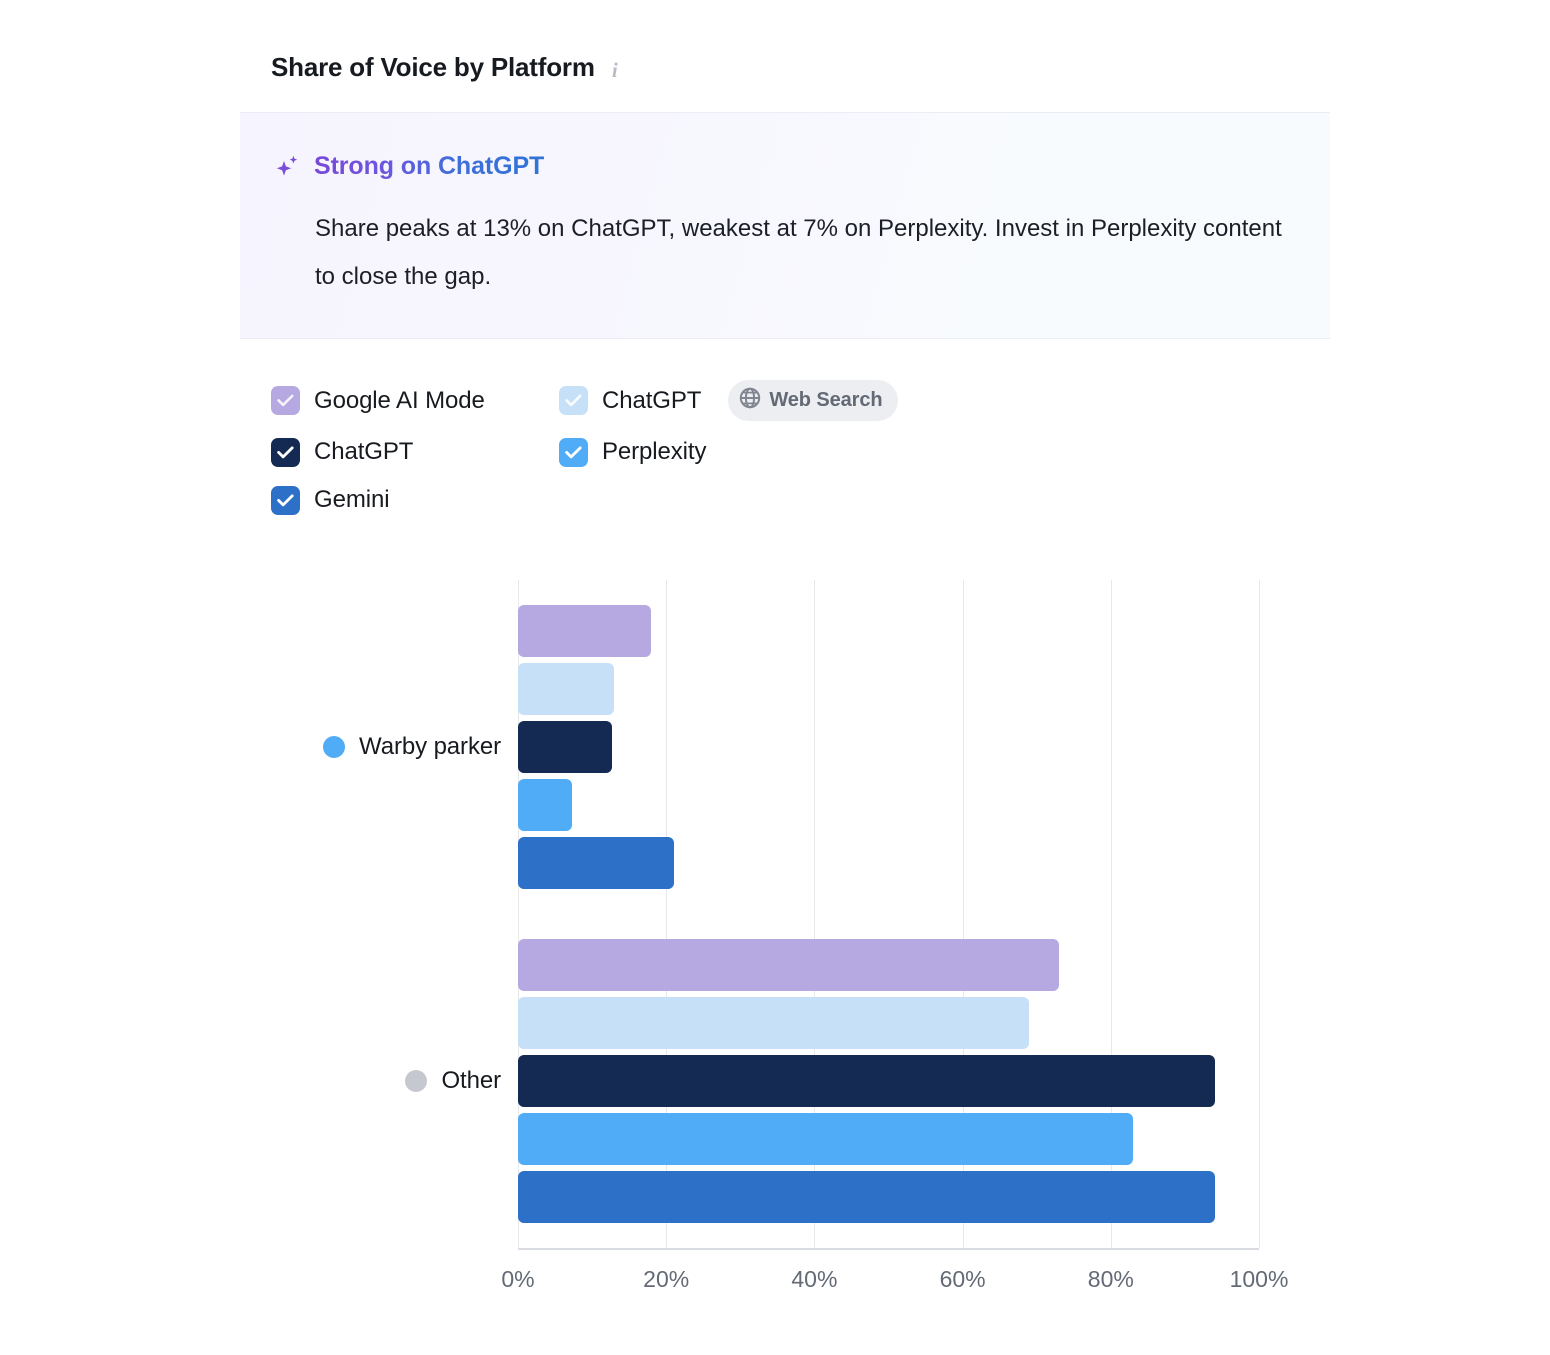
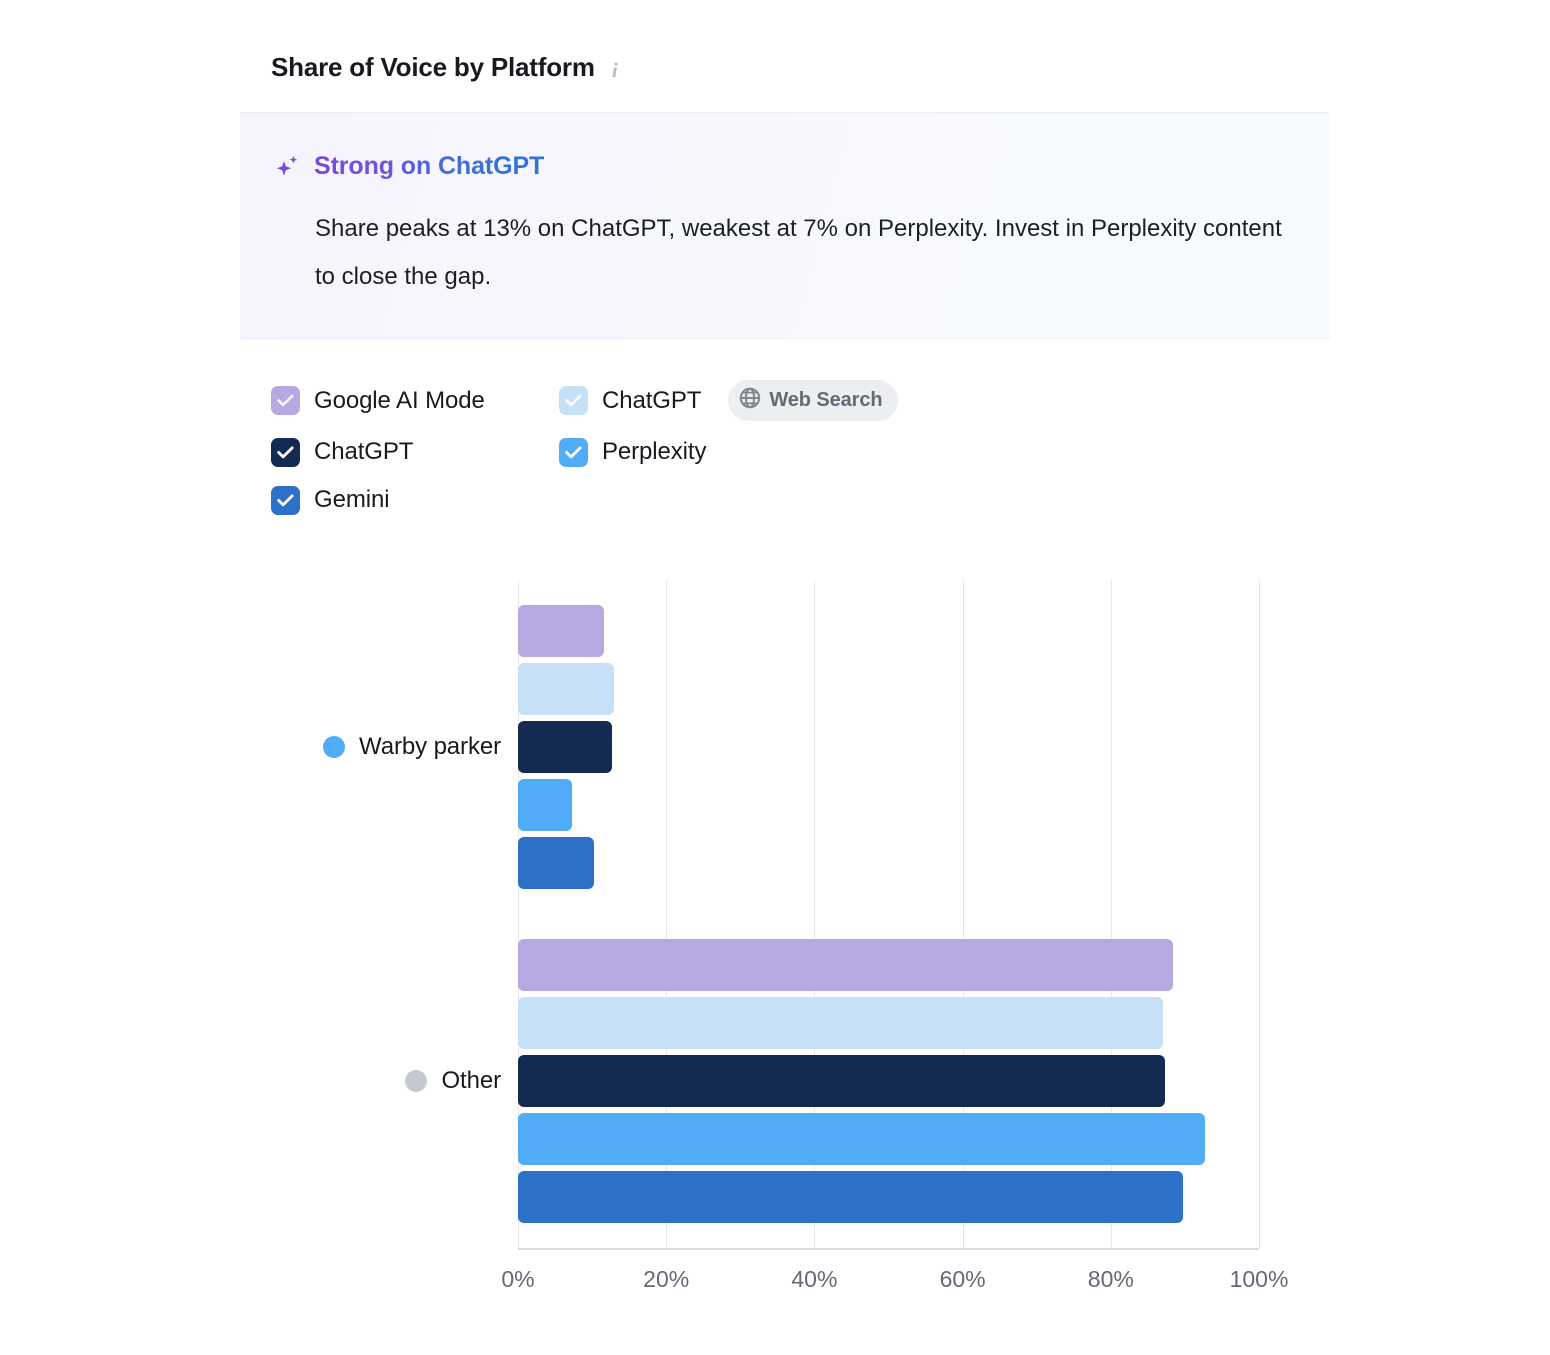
Google AI Mode/Warby parker: 18% -> 12%
Gemini/Warby parker: 21% -> 10%
Google AI Mode/Other: 73% -> 88%
ChatGPT Web Search/Other: 69% -> 87%
ChatGPT/Other: 94% -> 87%
Perplexity/Other: 83% -> 93%
Gemini/Other: 94% -> 90%
